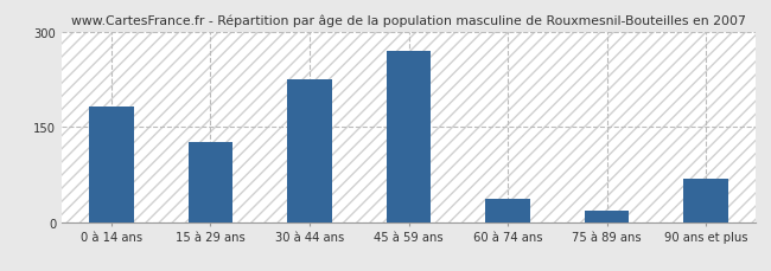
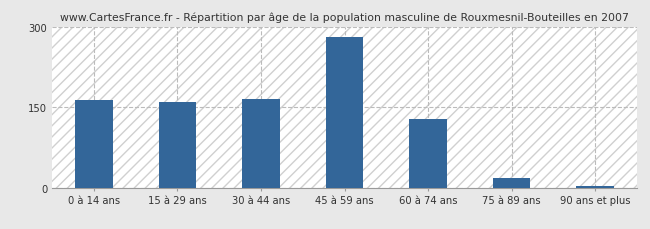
0 à 14 ans: 182 -> 163
15 à 29 ans: 126 -> 160
30 à 44 ans: 224 -> 165
45 à 59 ans: 270 -> 280
60 à 74 ans: 36 -> 128
90 ans et plus: 68 -> 3
